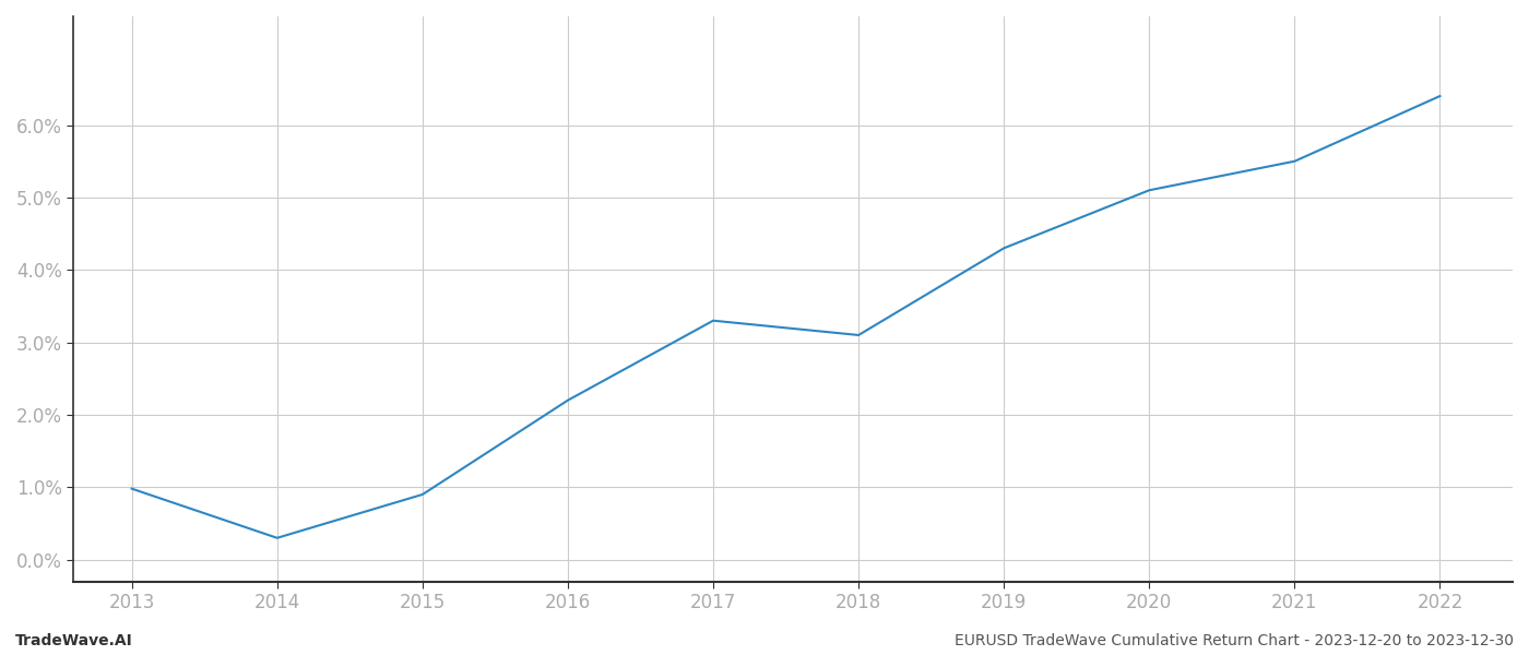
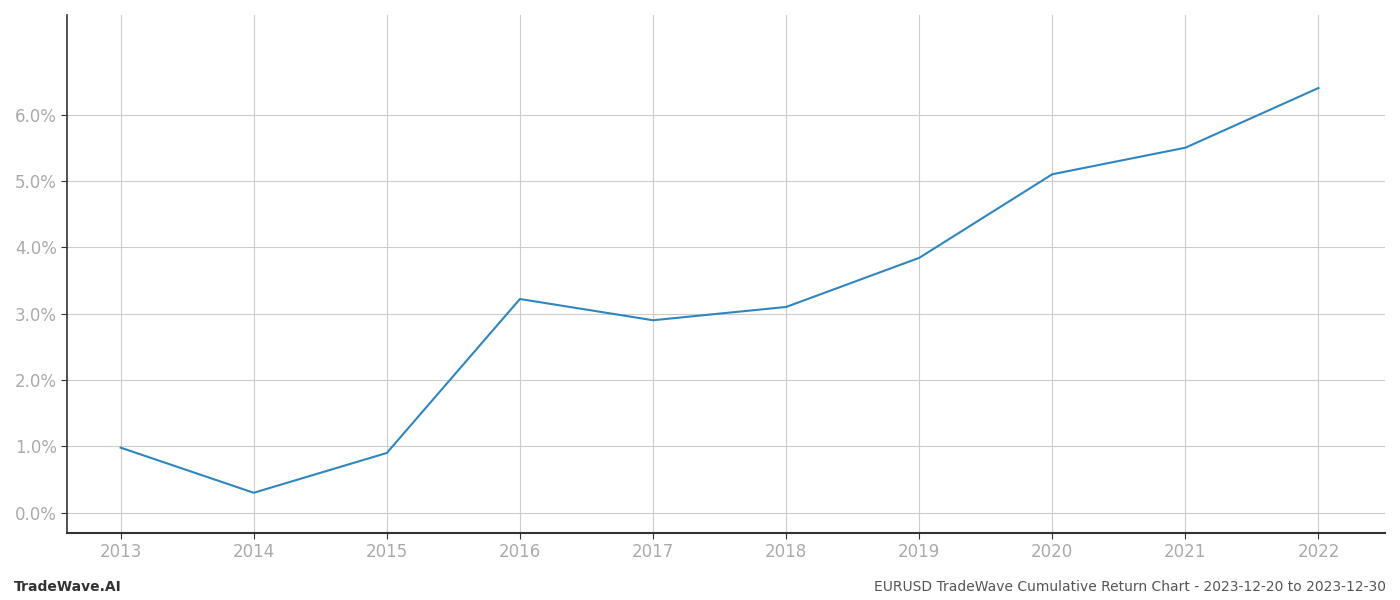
2016: 2.20% -> 3.22%
2017: 3.30% -> 2.90%
2019: 4.30% -> 3.84%
